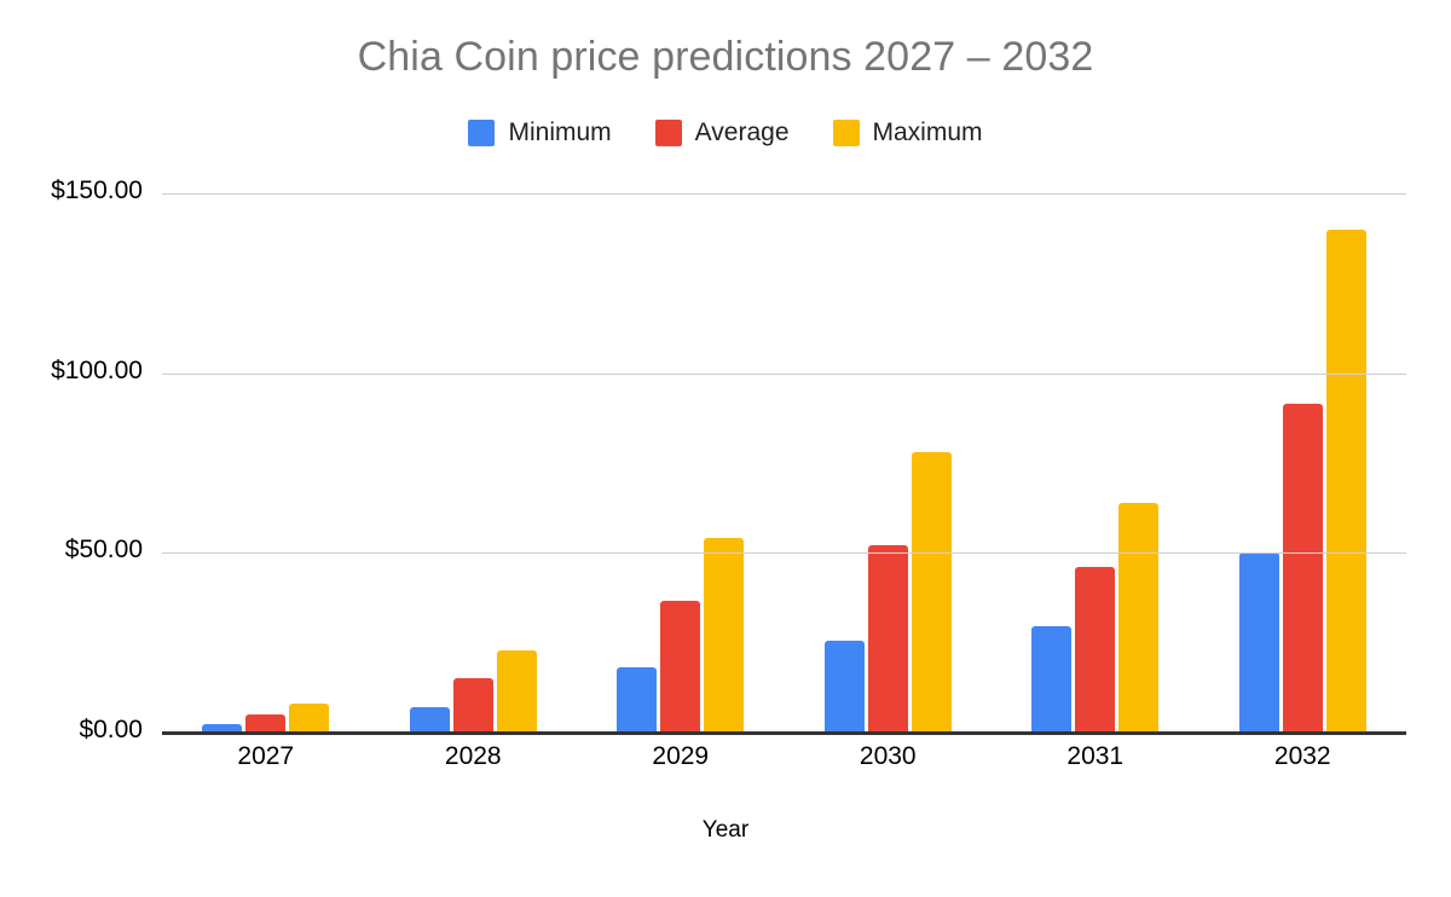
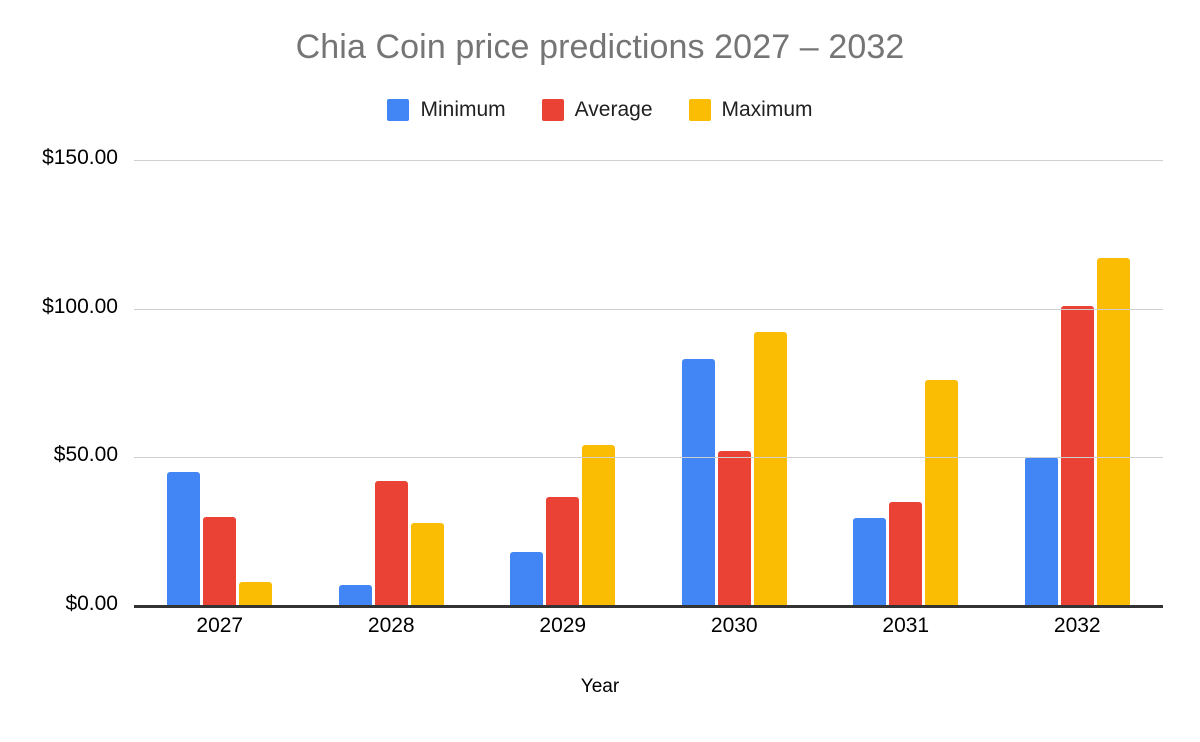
Minimum/2027: $2 -> $45
Average/2027: $5 -> $30
Average/2028: $15 -> $42
Maximum/2028: $23 -> $28
Minimum/2030: $26 -> $83
Maximum/2030: $78 -> $92
Average/2031: $46 -> $35
Maximum/2031: $64 -> $76
Average/2032: $92 -> $101
Maximum/2032: $140 -> $117
